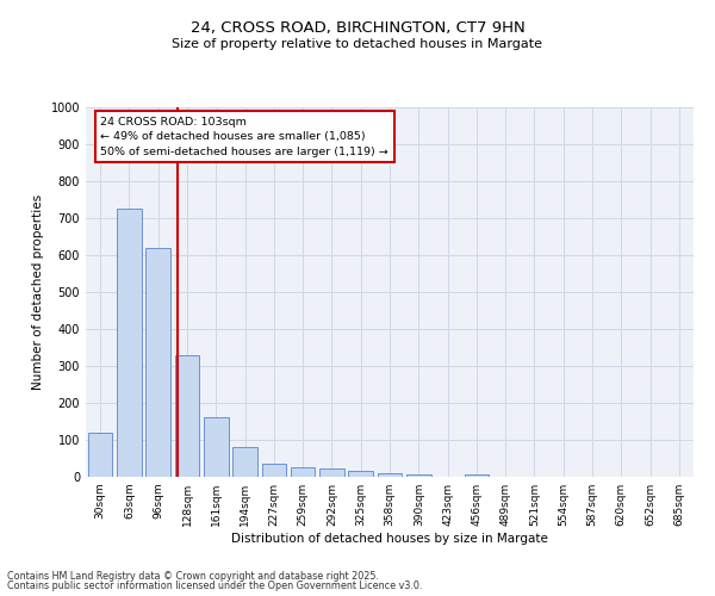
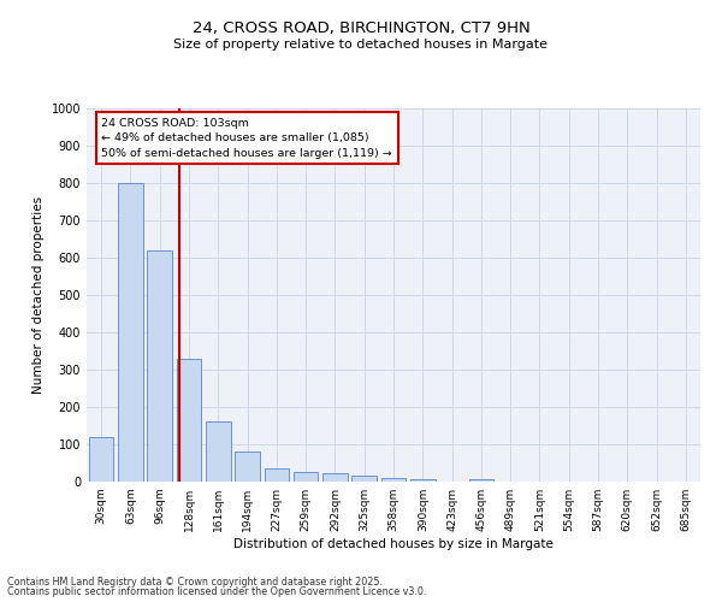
63sqm: 725 -> 800
